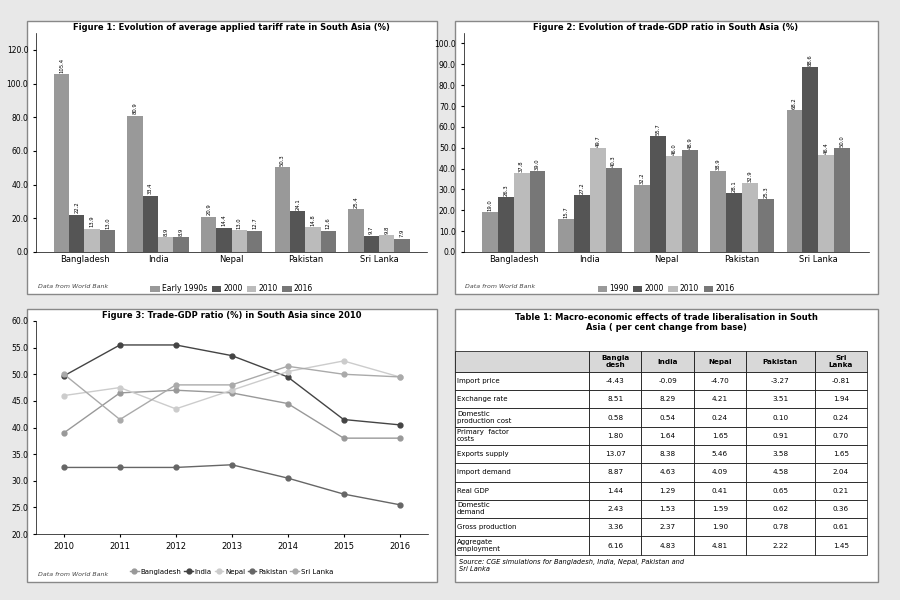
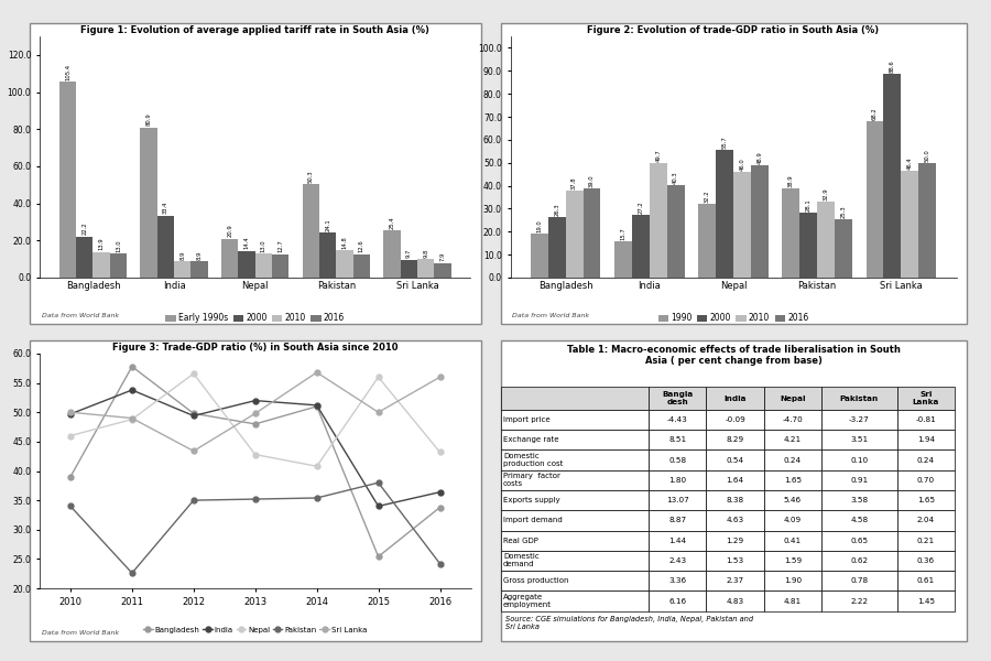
Figure 3: Trade-GDP ratio (%) in South Asia since 2010/Pakistan/2010: 32.5 -> 34.0
Figure 3: Trade-GDP ratio (%) in South Asia since 2010/Bangladesh/2011: 46.5 -> 57.8
Figure 3: Trade-GDP ratio (%) in South Asia since 2010/India/2011: 55.5 -> 53.8
Figure 3: Trade-GDP ratio (%) in South Asia since 2010/Nepal/2011: 47.5 -> 48.8
Figure 3: Trade-GDP ratio (%) in South Asia since 2010/Pakistan/2011: 32.5 -> 22.6
Figure 3: Trade-GDP ratio (%) in South Asia since 2010/Sri Lanka/2011: 41.5 -> 49.0
Figure 3: Trade-GDP ratio (%) in South Asia since 2010/Bangladesh/2012: 47.0 -> 49.8
Figure 3: Trade-GDP ratio (%) in South Asia since 2010/India/2012: 55.5 -> 49.4
Figure 3: Trade-GDP ratio (%) in South Asia since 2010/Nepal/2012: 43.5 -> 56.6
Figure 3: Trade-GDP ratio (%) in South Asia since 2010/Pakistan/2012: 32.5 -> 35.0
Figure 3: Trade-GDP ratio (%) in South Asia since 2010/Sri Lanka/2012: 48.0 -> 43.4
Figure 3: Trade-GDP ratio (%) in South Asia since 2010/Bangladesh/2013: 46.5 -> 48.0
Figure 3: Trade-GDP ratio (%) in South Asia since 2010/India/2013: 53.5 -> 52.0
Figure 3: Trade-GDP ratio (%) in South Asia since 2010/Nepal/2013: 47.0 -> 42.8
Figure 3: Trade-GDP ratio (%) in South Asia since 2010/Pakistan/2013: 33.0 -> 35.2
Figure 3: Trade-GDP ratio (%) in South Asia since 2010/Sri Lanka/2013: 48.0 -> 49.8
Figure 3: Trade-GDP ratio (%) in South Asia since 2010/Bangladesh/2014: 44.5 -> 51.0
Figure 3: Trade-GDP ratio (%) in South Asia since 2010/India/2014: 49.5 -> 51.2
Figure 3: Trade-GDP ratio (%) in South Asia since 2010/Nepal/2014: 50.5 -> 40.8
Figure 3: Trade-GDP ratio (%) in South Asia since 2010/Pakistan/2014: 30.5 -> 35.4
Figure 3: Trade-GDP ratio (%) in South Asia since 2010/Sri Lanka/2014: 51.5 -> 56.8
Figure 3: Trade-GDP ratio (%) in South Asia since 2010/Bangladesh/2015: 38.0 -> 25.4
Figure 3: Trade-GDP ratio (%) in South Asia since 2010/India/2015: 41.5 -> 34.0
Figure 3: Trade-GDP ratio (%) in South Asia since 2010/Nepal/2015: 52.5 -> 56.0
Figure 3: Trade-GDP ratio (%) in South Asia since 2010/Pakistan/2015: 27.5 -> 38.0
Figure 3: Trade-GDP ratio (%) in South Asia since 2010/Bangladesh/2016: 38.0 -> 33.8
Figure 3: Trade-GDP ratio (%) in South Asia since 2010/India/2016: 40.5 -> 36.4
Figure 3: Trade-GDP ratio (%) in South Asia since 2010/Nepal/2016: 49.5 -> 43.2
Figure 3: Trade-GDP ratio (%) in South Asia since 2010/Pakistan/2016: 25.5 -> 24.2
Figure 3: Trade-GDP ratio (%) in South Asia since 2010/Sri Lanka/2016: 49.5 -> 56.0
